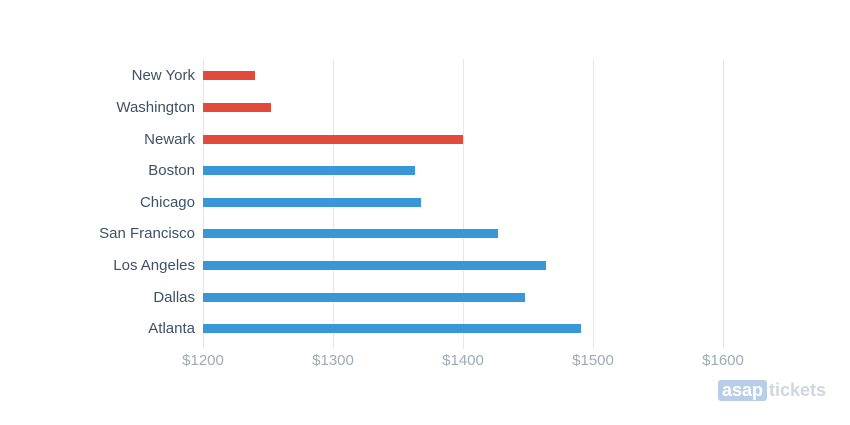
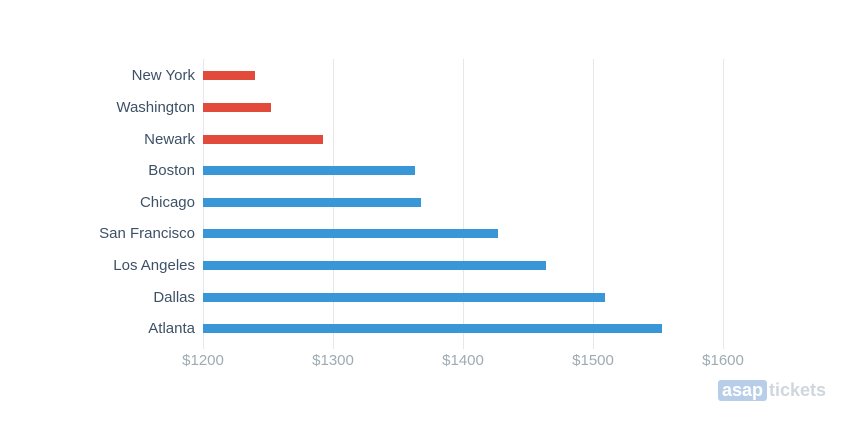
Newark: $1400 -> $1292
Dallas: $1448 -> $1509
Atlanta: $1491 -> $1553
